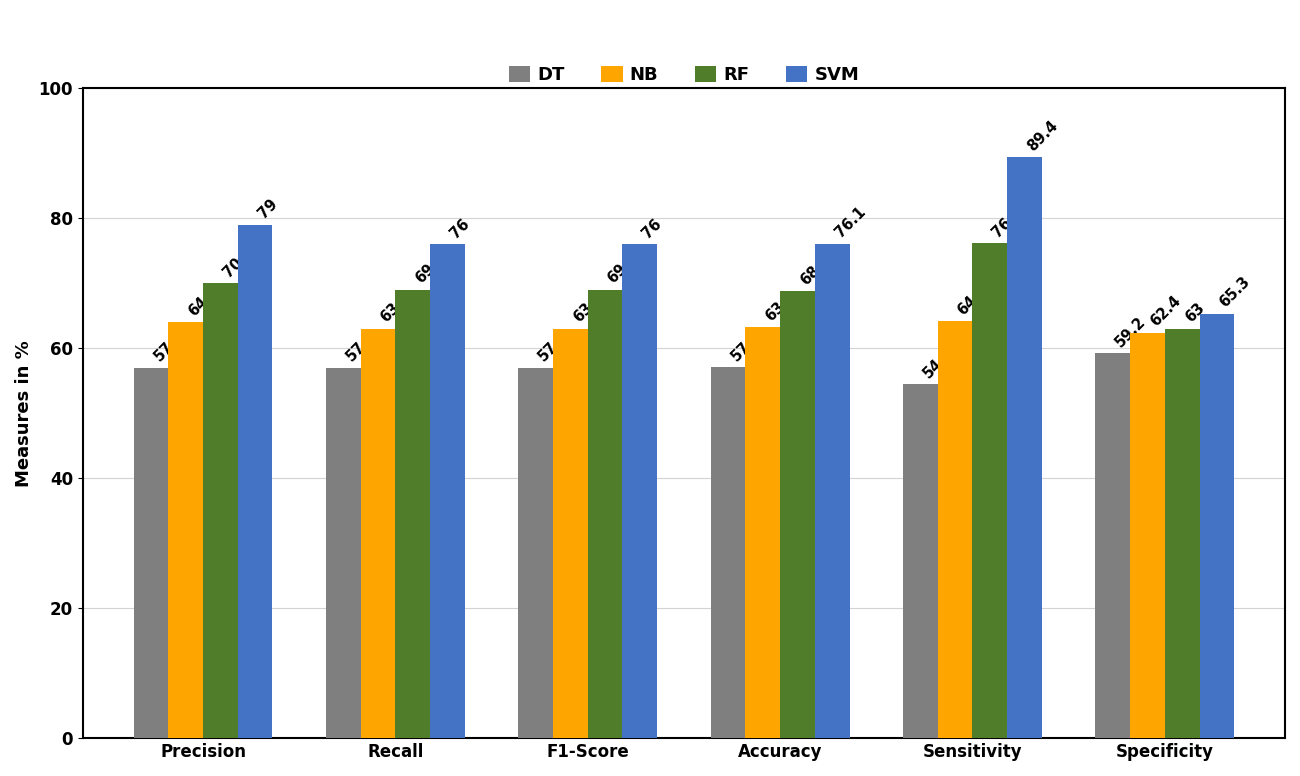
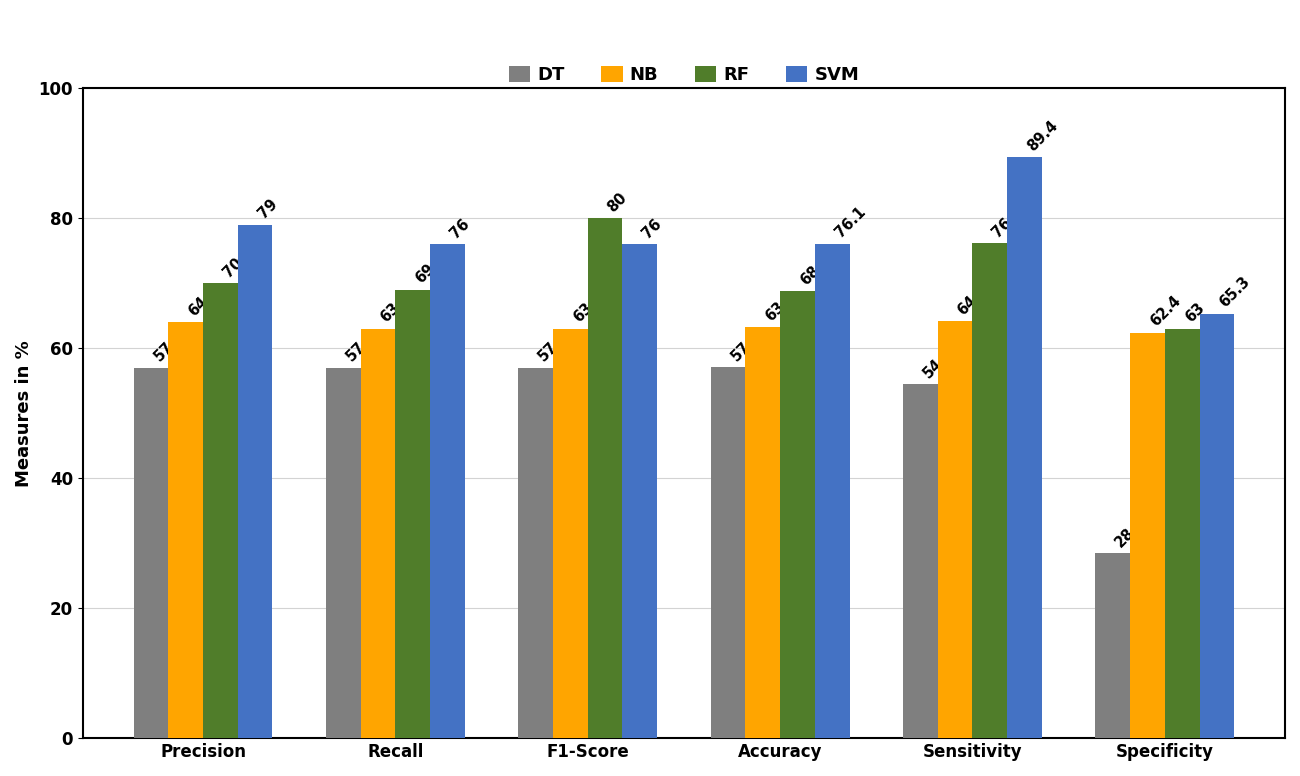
RF/F1-Score: 69 -> 80
DT/Specificity: 59.2 -> 28.5
